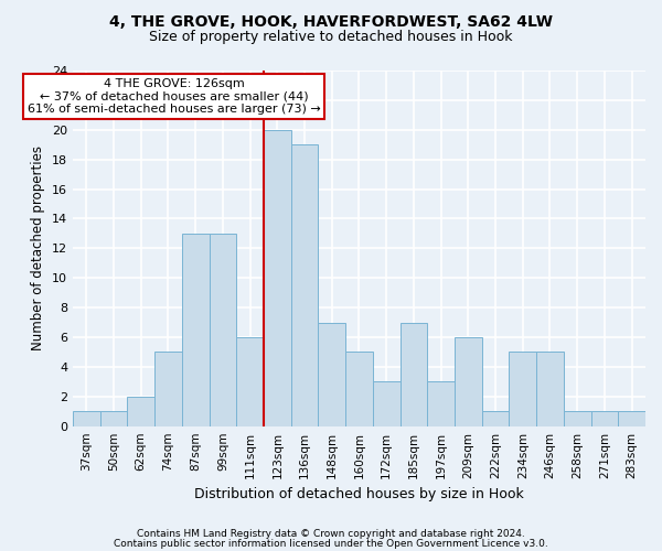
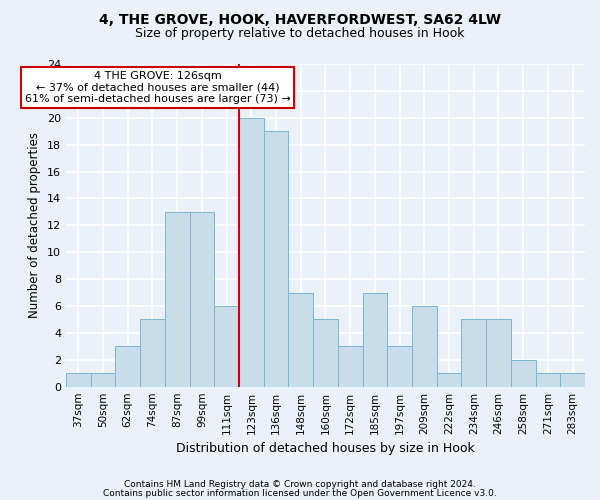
62sqm: 2 -> 3
258sqm: 1 -> 2
